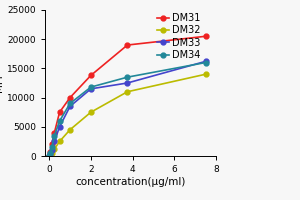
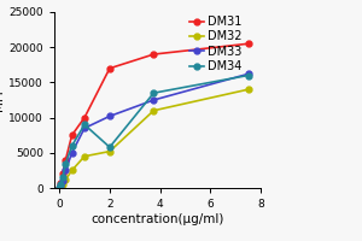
DM31/2: 13800 -> 17000
DM32/2: 7500 -> 5200
DM33/2: 11500 -> 10200
DM34/2: 11800 -> 5800
